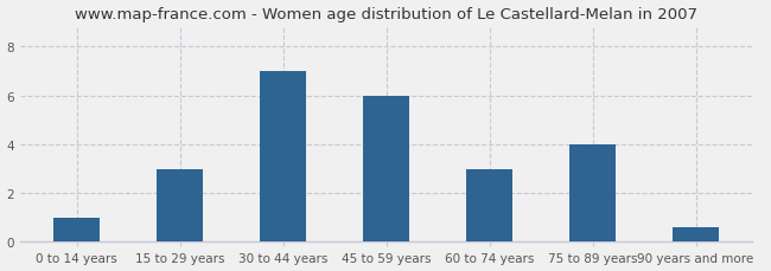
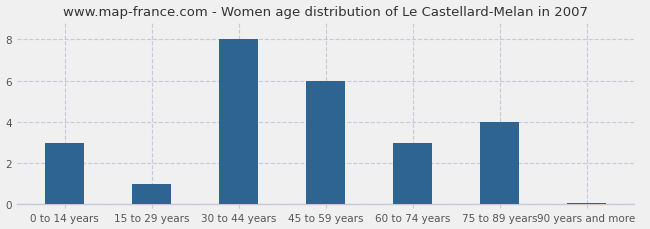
0 to 14 years: 1.00 -> 3.00
15 to 29 years: 3.00 -> 1.00
30 to 44 years: 7.00 -> 8.00
90 years and more: 0.60 -> 0.07
